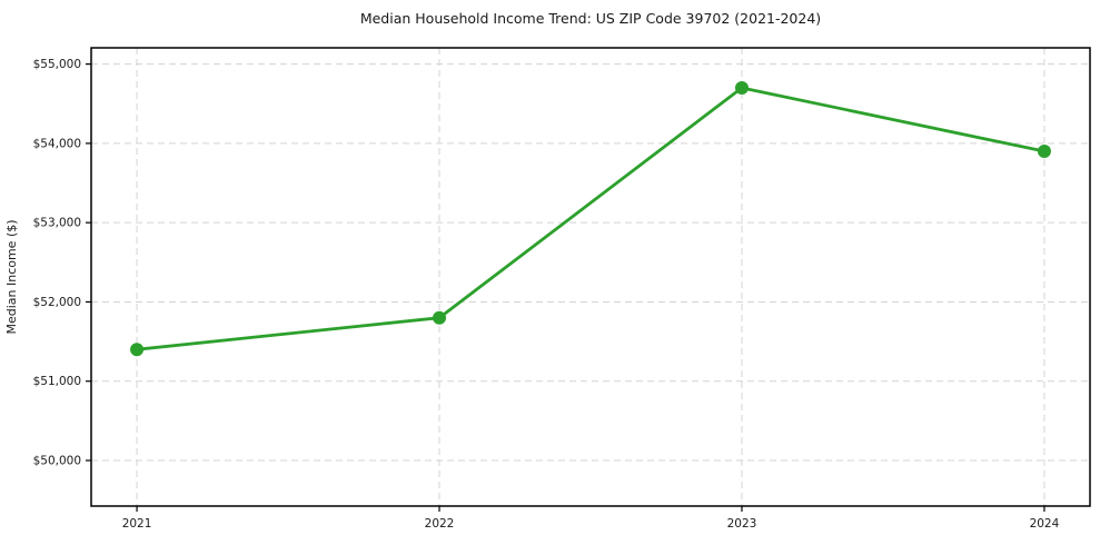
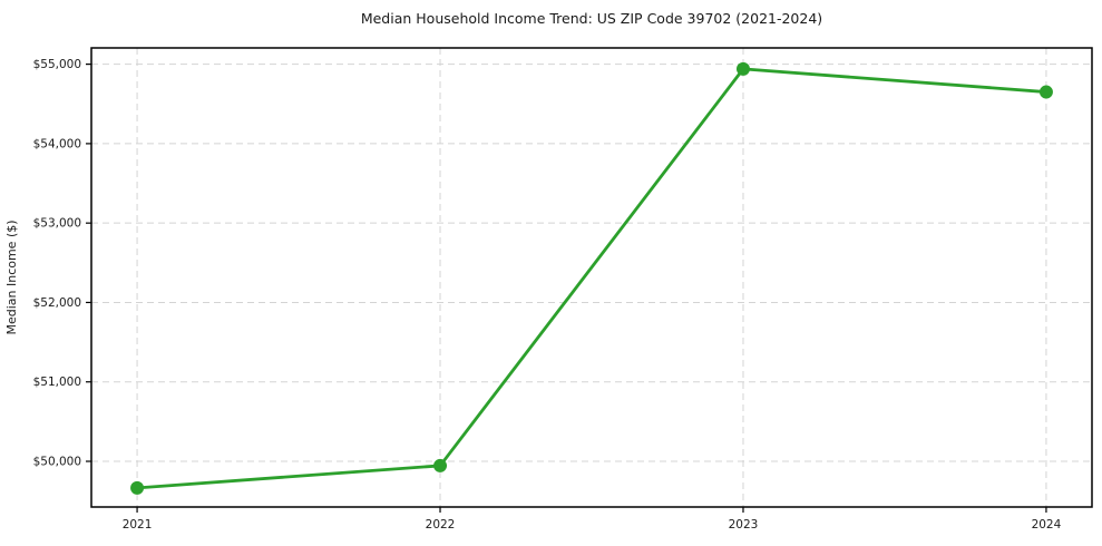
2021: $51400 -> $49700
2022: $51800 -> $49900
2023: $54700 -> $54900
2024: $53900 -> $54600
